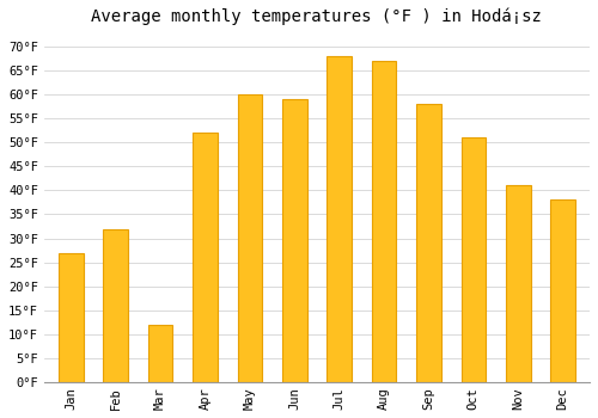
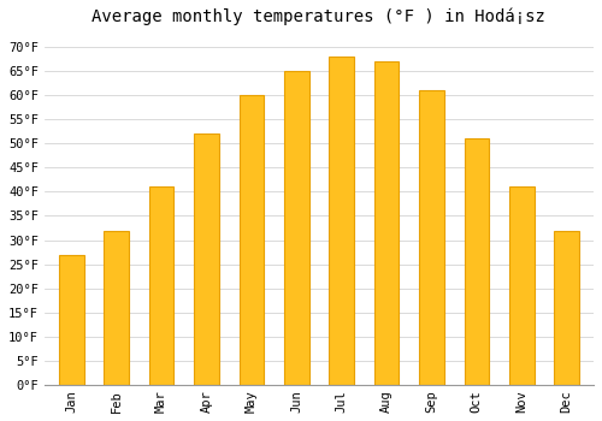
Mar: 12°F -> 41°F
Jun: 59°F -> 65°F
Sep: 58°F -> 61°F
Dec: 38°F -> 32°F
